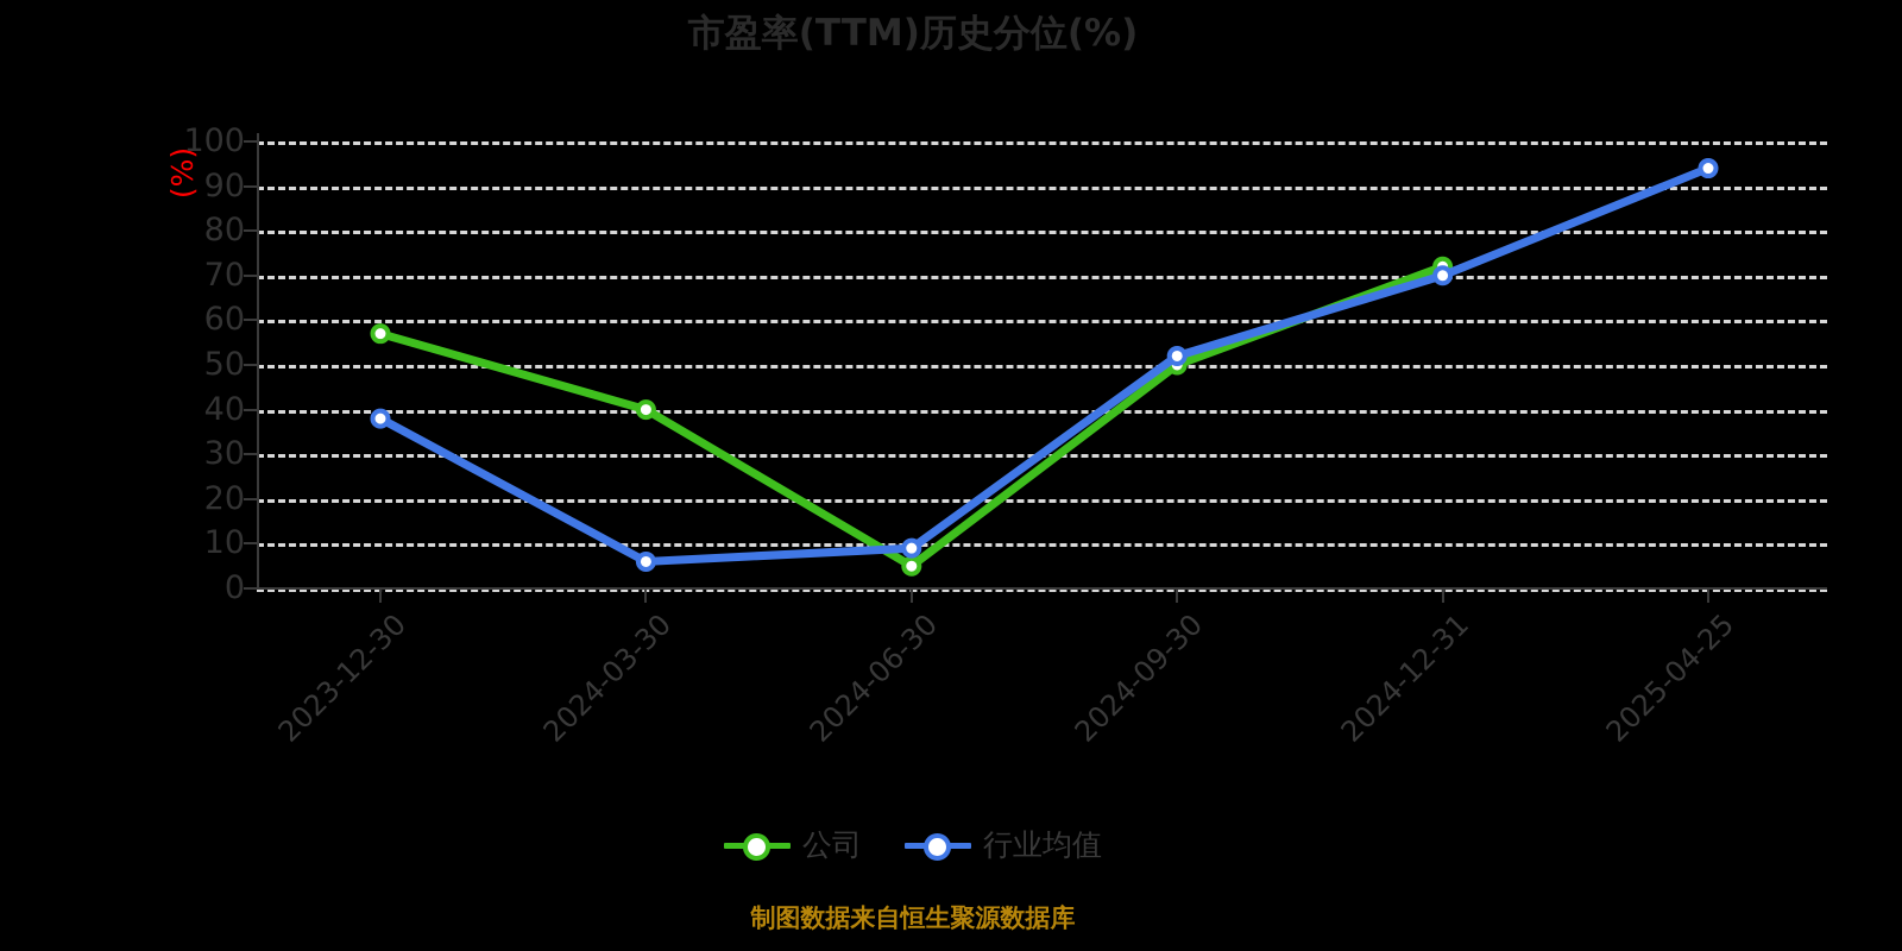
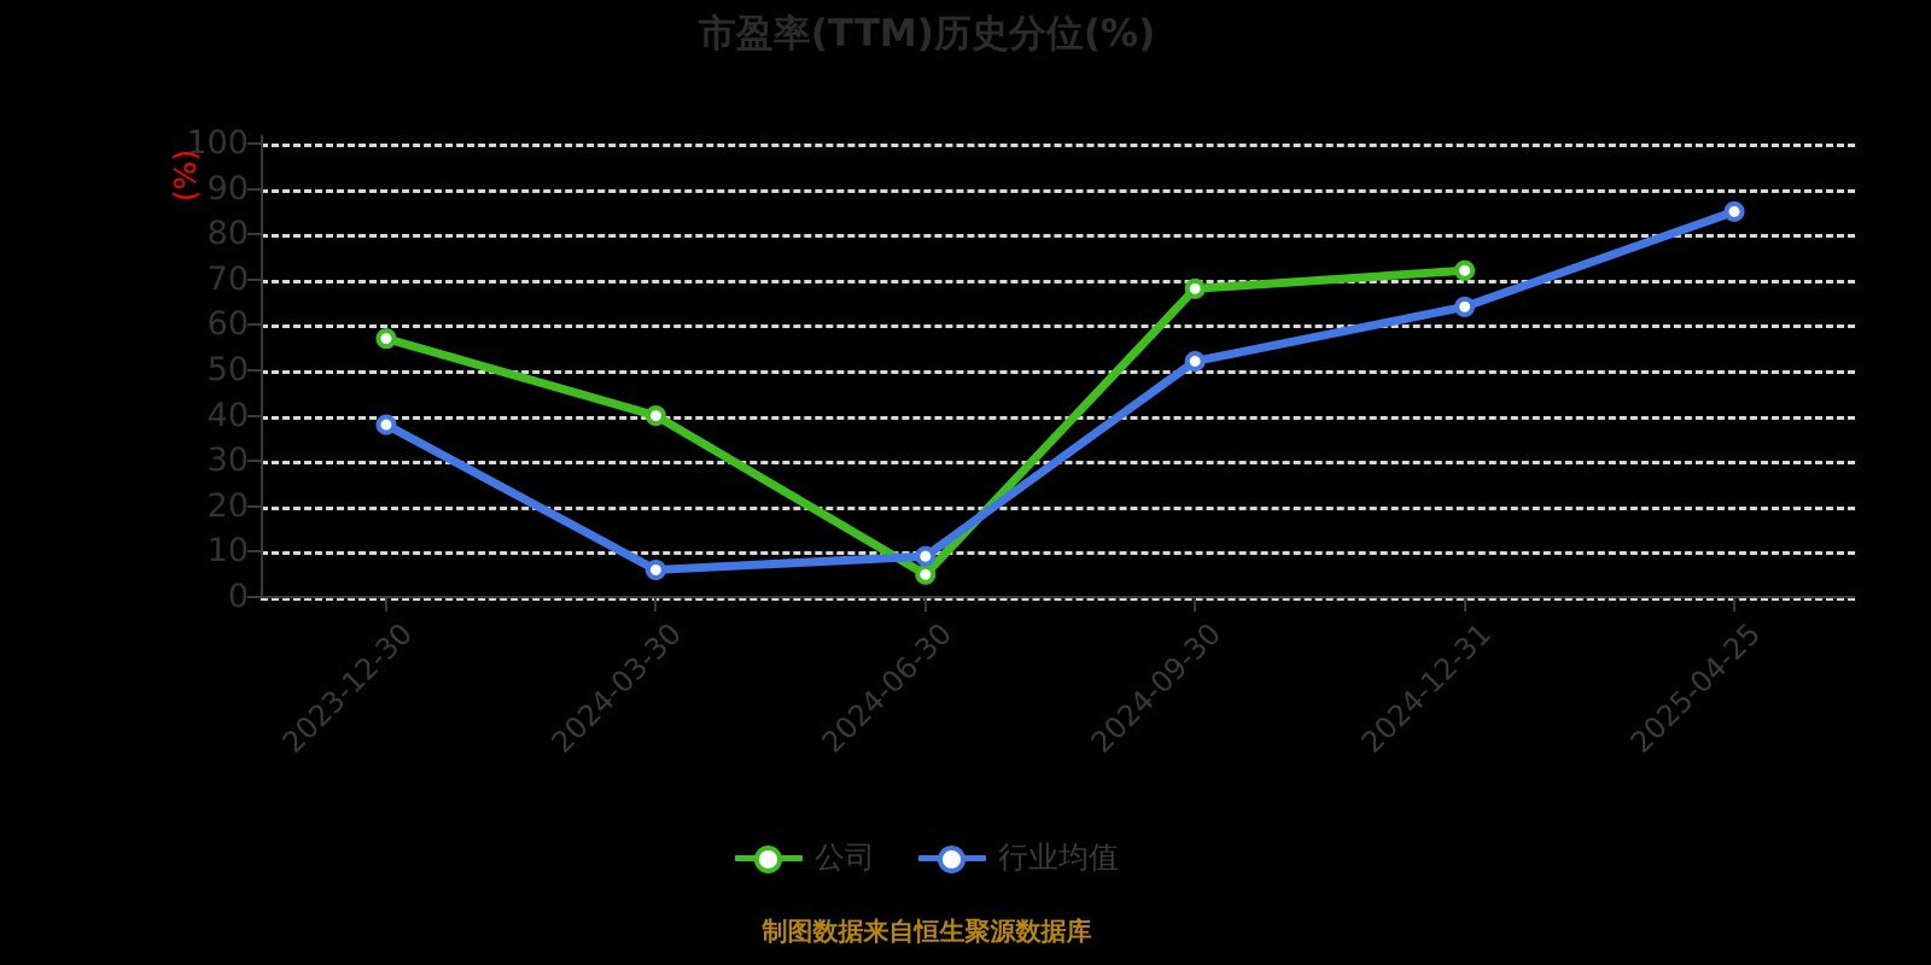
公司/2024-09-30: 50 -> 68
行业均值/2024-12-31: 70 -> 64
行业均值/2025-04-25: 94 -> 85
